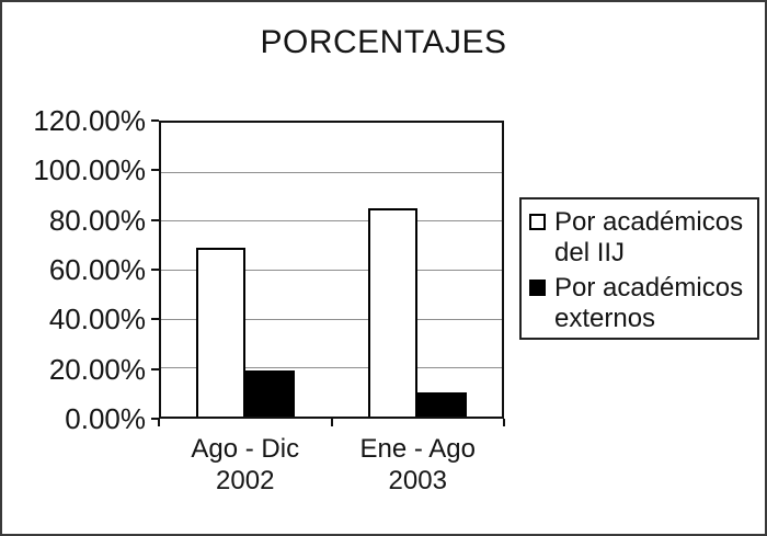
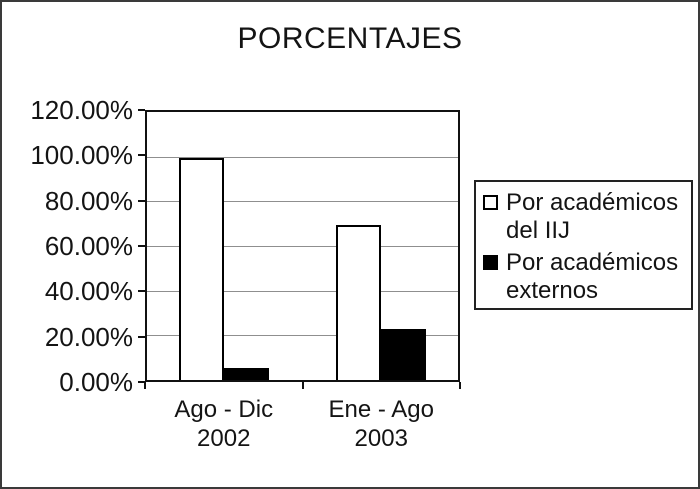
Por académicos del IIJ/Ago - Dic 2002: 69% -> 100%
Por académicos externos/Ago - Dic 2002: 19% -> 6%
Por académicos del IIJ/Ene - Ago 2003: 85% -> 70%
Por académicos externos/Ene - Ago 2003: 10% -> 23%
